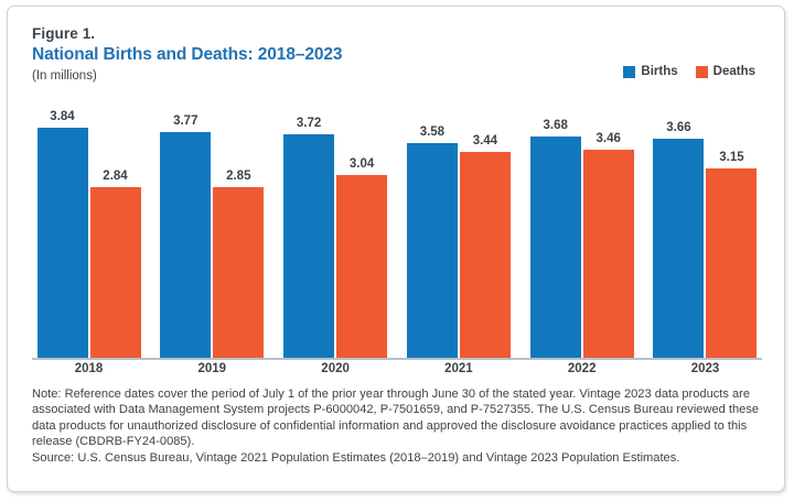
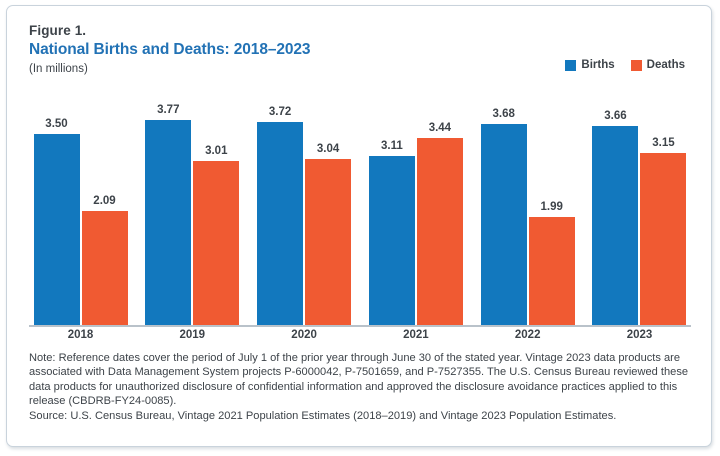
Births/2018: 3.84 -> 3.50
Deaths/2018: 2.84 -> 2.09
Deaths/2019: 2.85 -> 3.01
Births/2021: 3.58 -> 3.11
Deaths/2022: 3.46 -> 1.99
